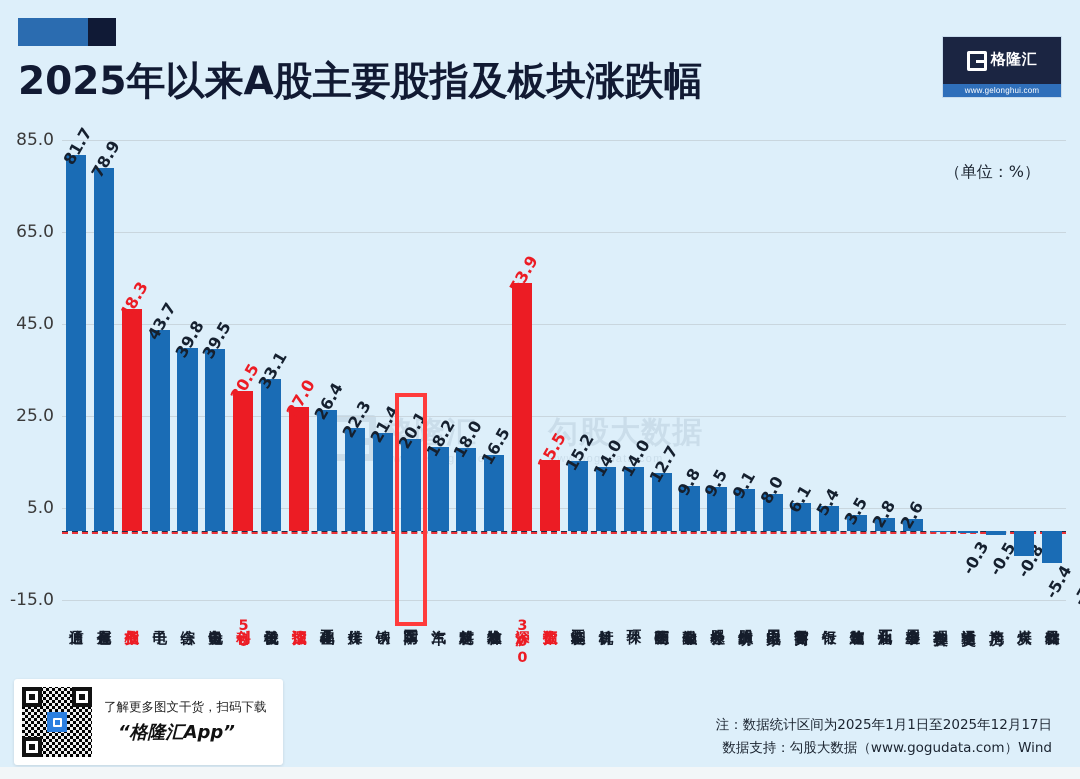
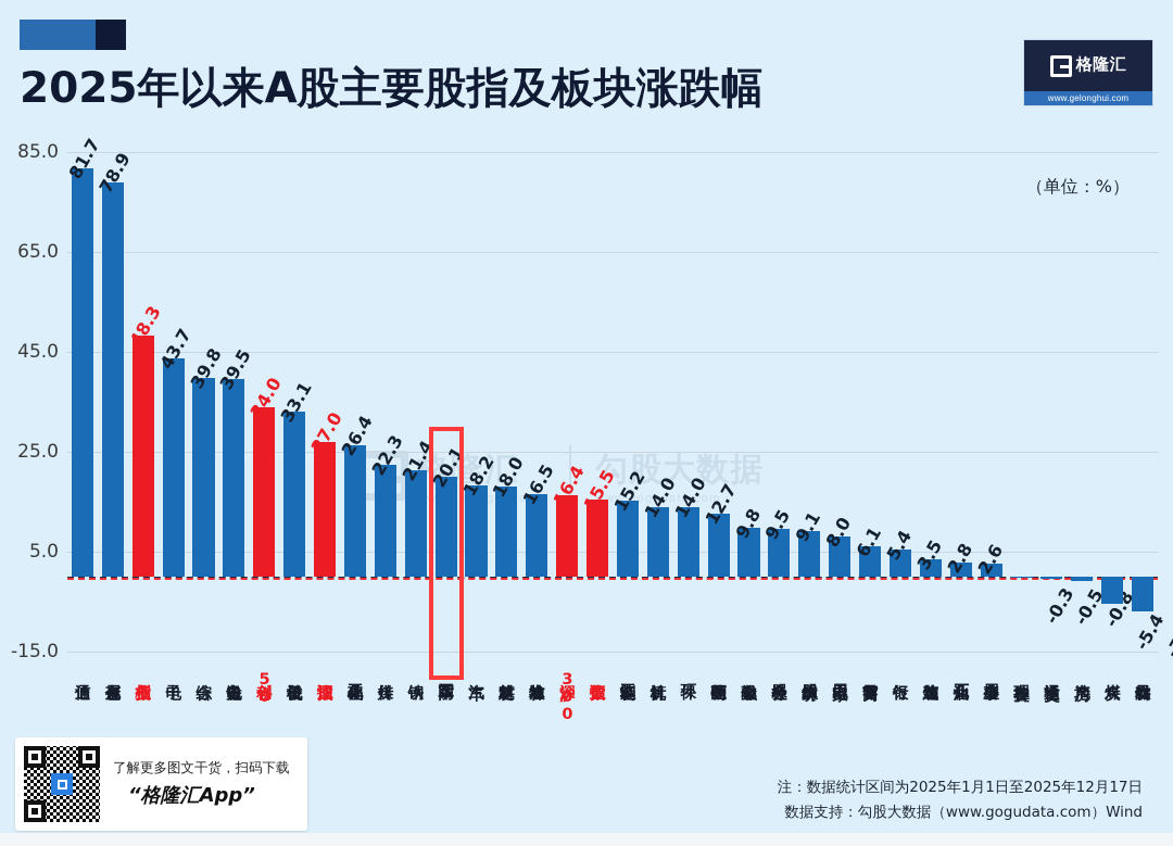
科创50: 30.5 -> 34.0
沪深300: 53.9 -> 16.4
